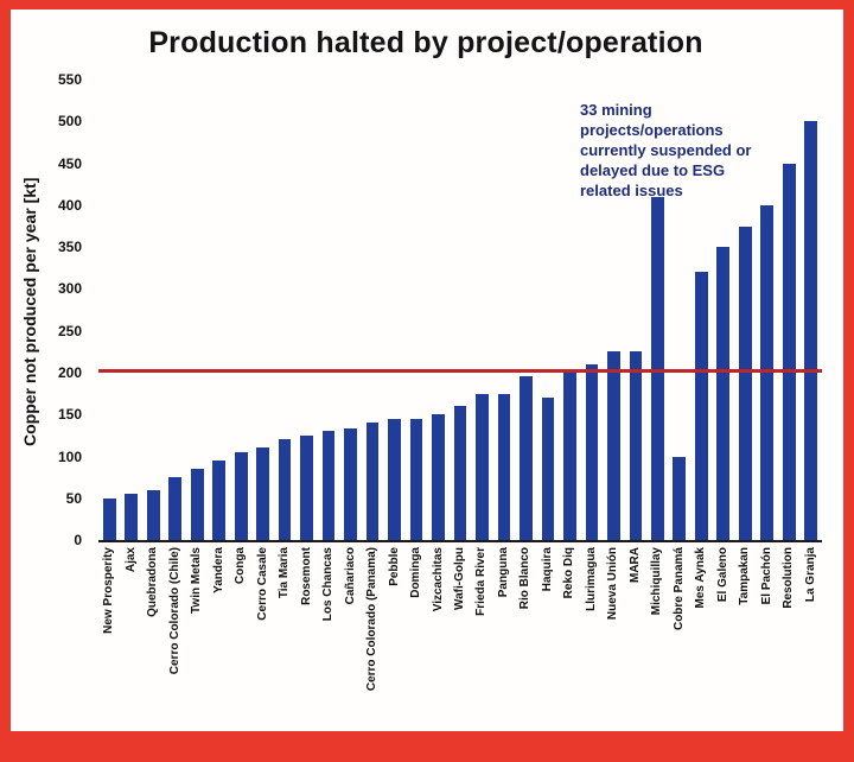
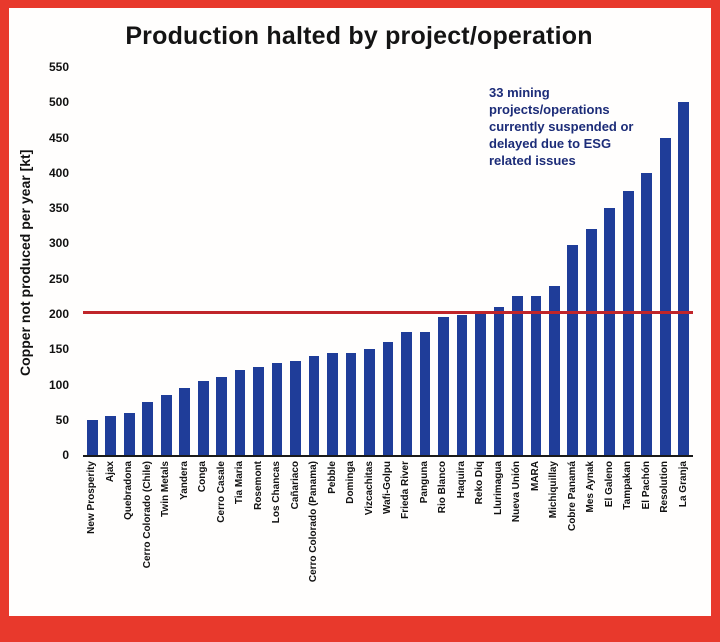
Haquira: 170 -> 200
Michiquillay: 410 -> 240
Cobre Panamá: 100 -> 300
